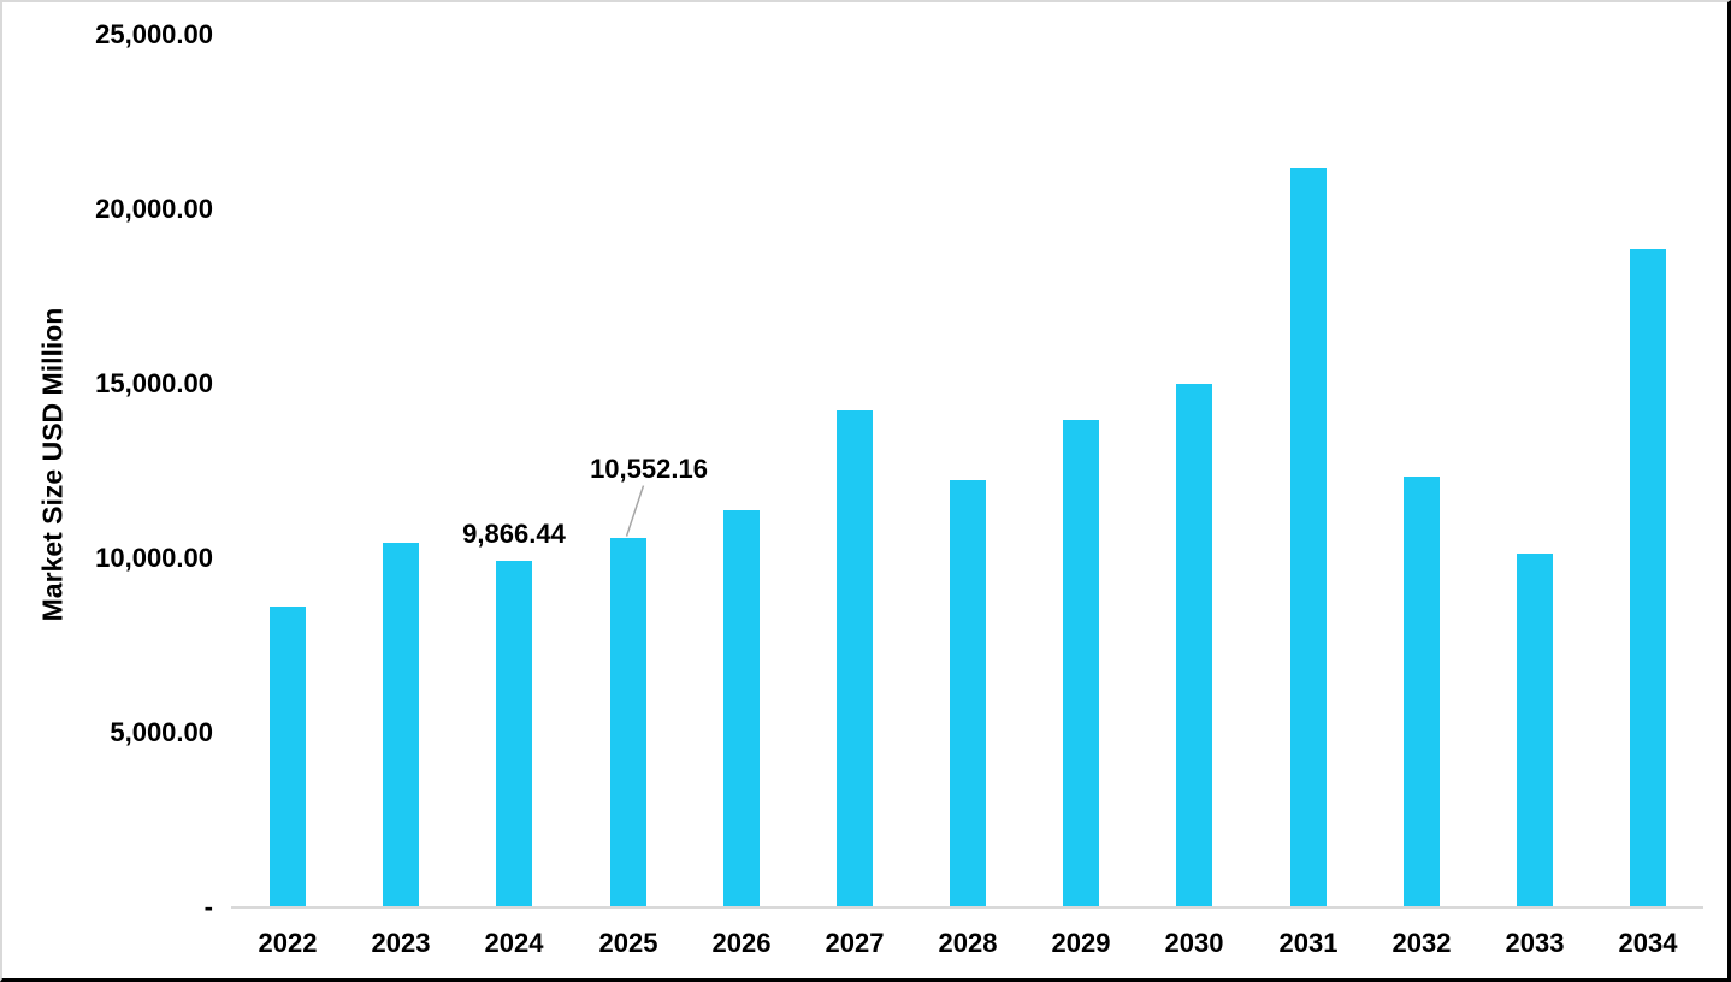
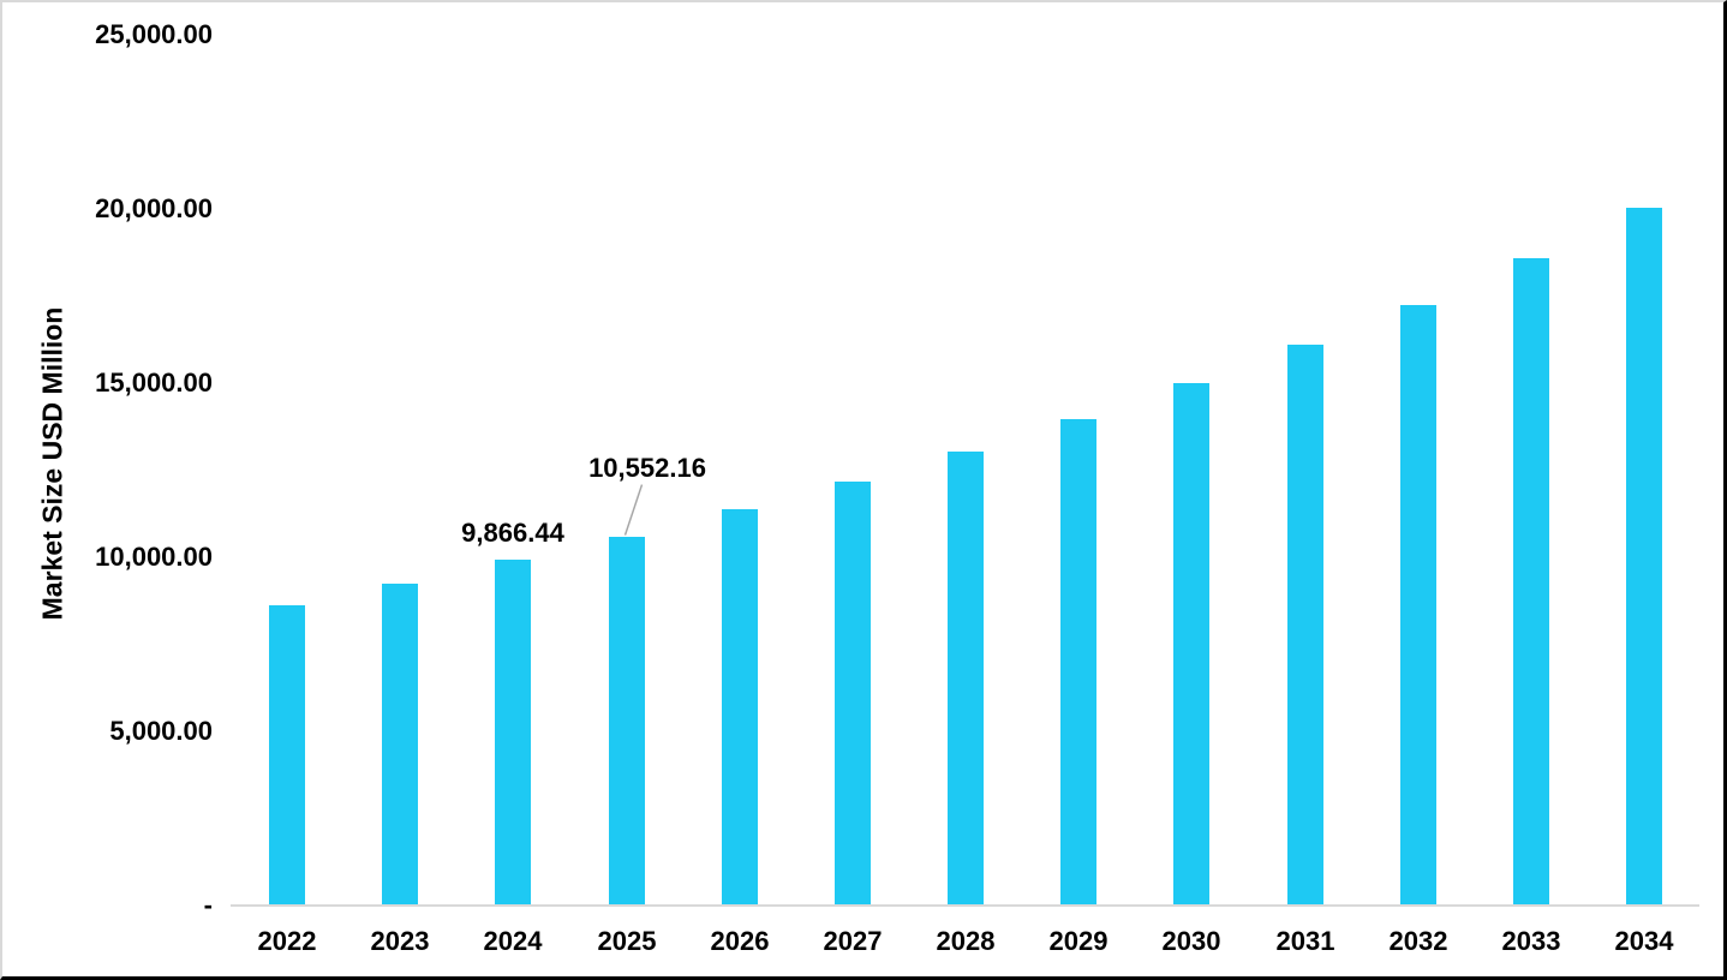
2023: 10400 -> 9200
2027: 14200 -> 12100
2028: 12200 -> 13000
2031: 21100 -> 16000
2032: 12300 -> 17200
2033: 10100 -> 18500
2034: 18800 -> 20000
